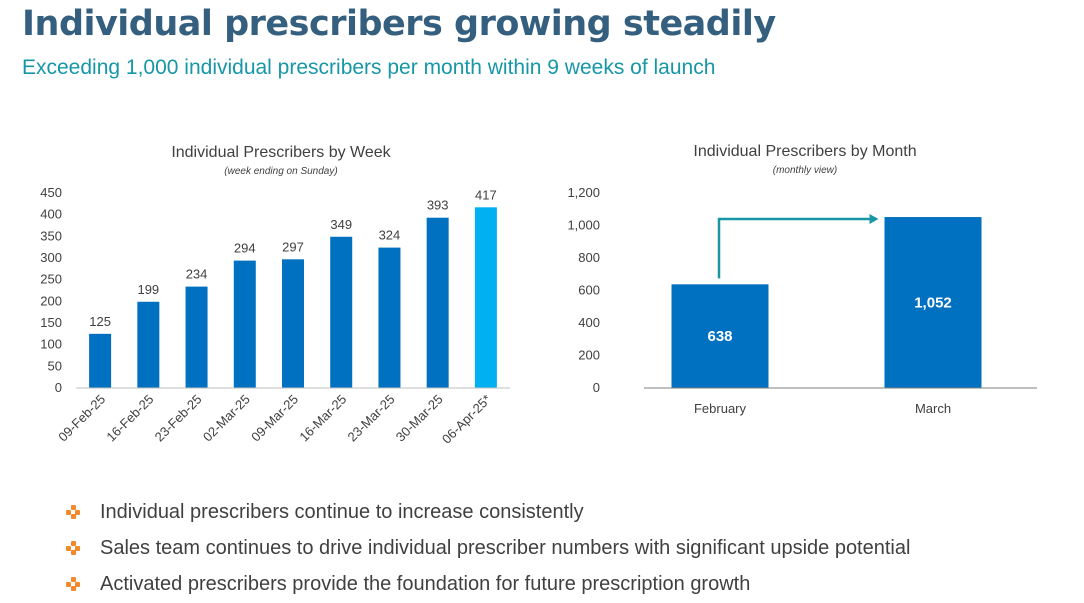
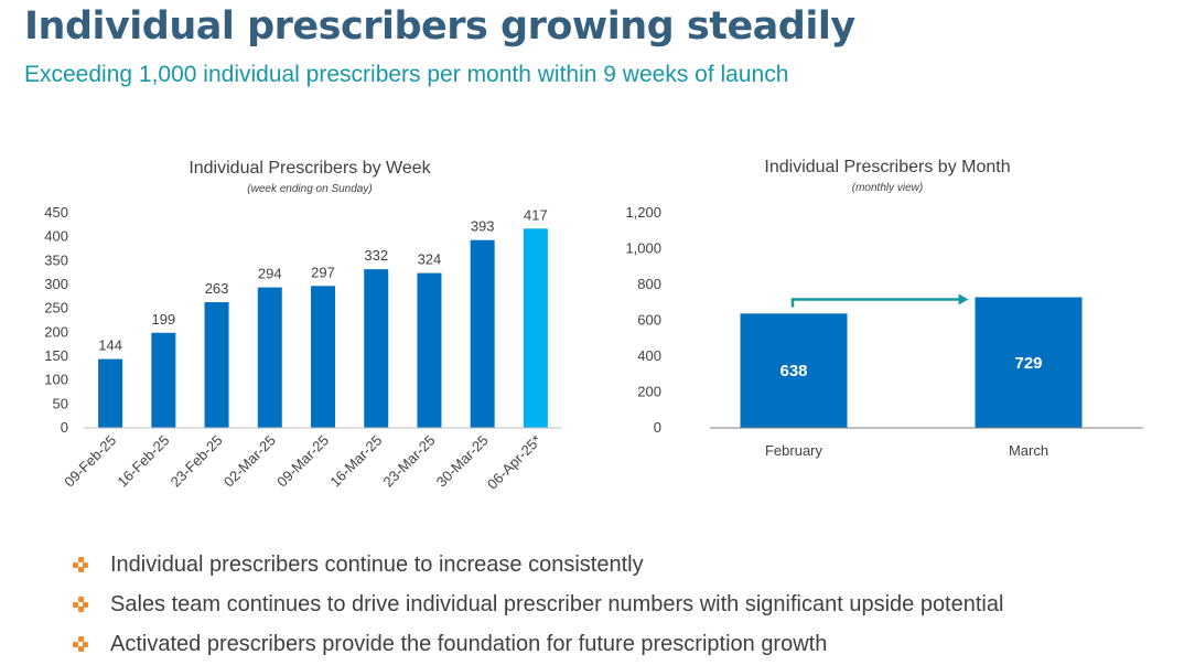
Individual Prescribers by Week/09-Feb-25: 125 -> 144
Individual Prescribers by Week/23-Feb-25: 234 -> 263
Individual Prescribers by Week/16-Mar-25: 349 -> 332
Individual Prescribers by Month/March: 1,052 -> 729
